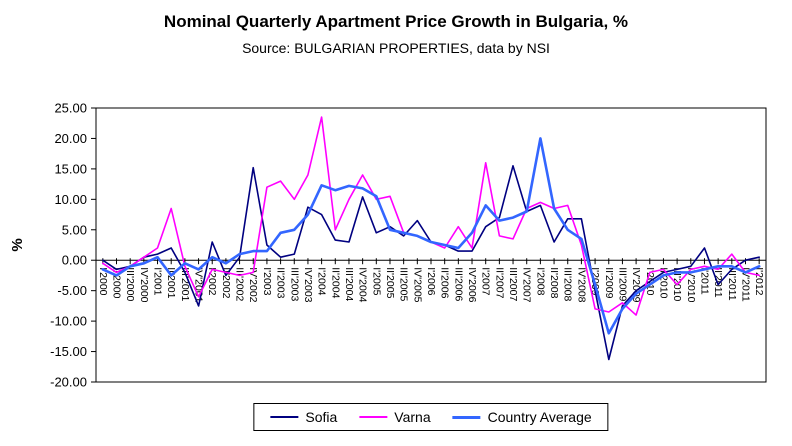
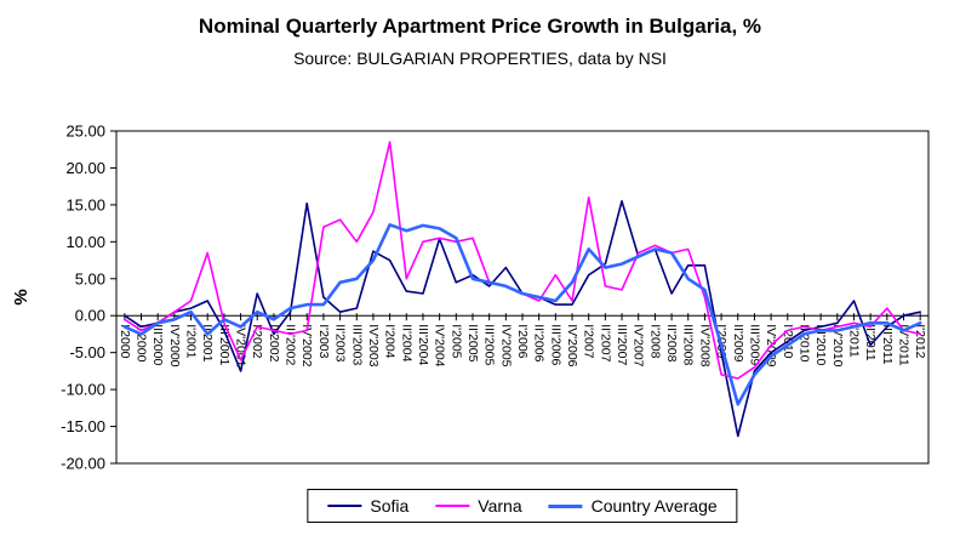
Varna/IV'2004: 14 -> 10
Country Average/I'2008: 20 -> 9
Varna/IV'2009: -9 -> -4
Varna/III'2010: -4 -> -2
